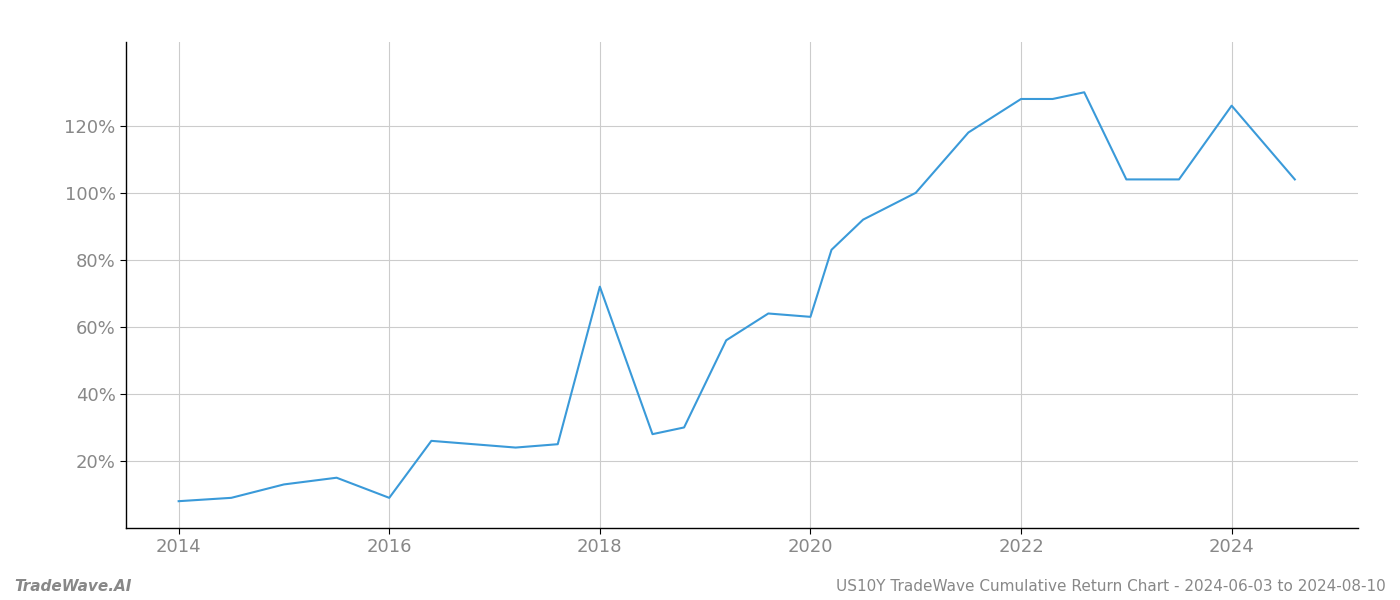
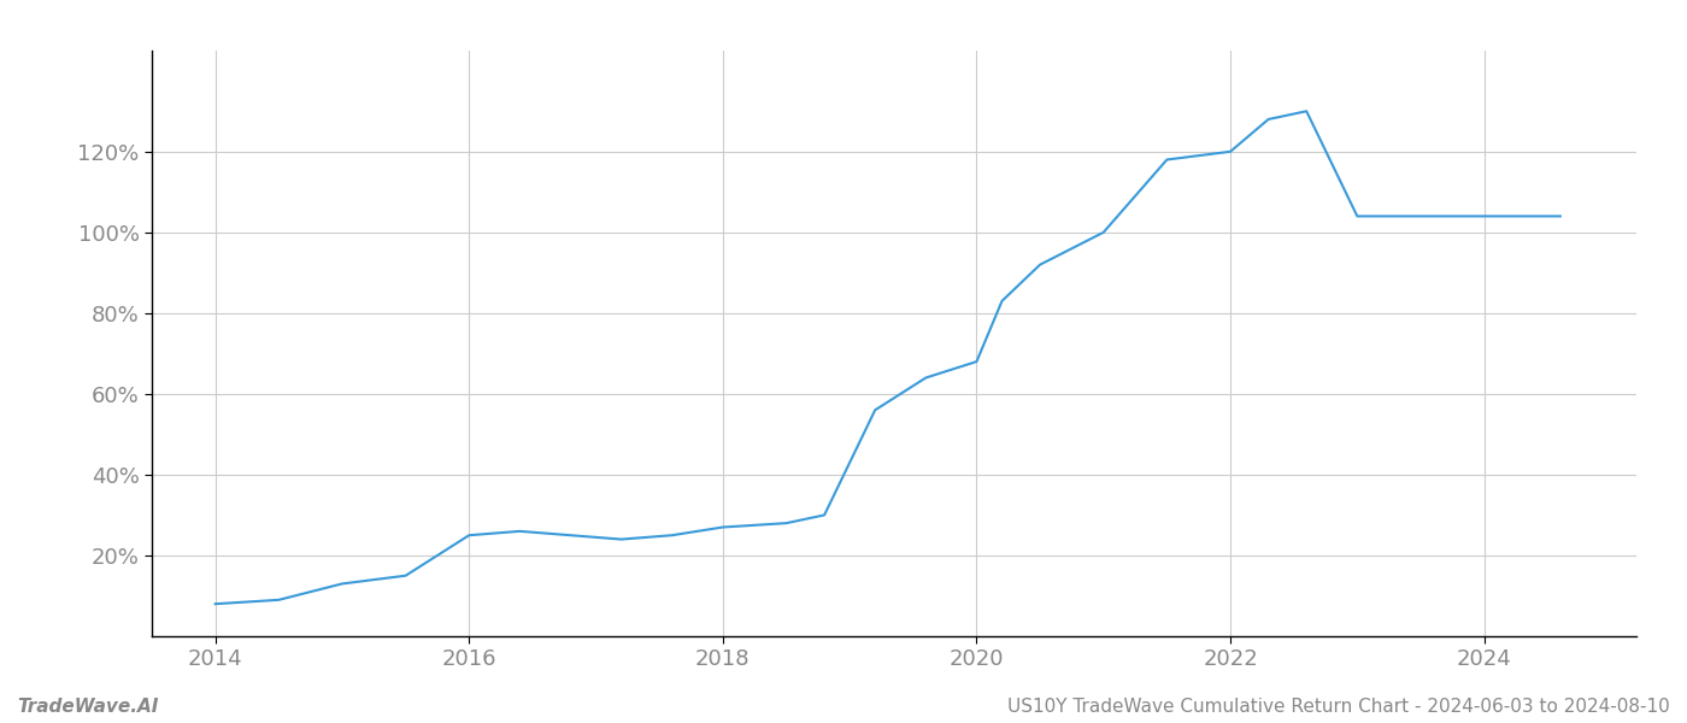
2016: 9% -> 25%
2018: 72% -> 27%
2020: 63% -> 68%
2022: 128% -> 120%
2024: 126% -> 104%
